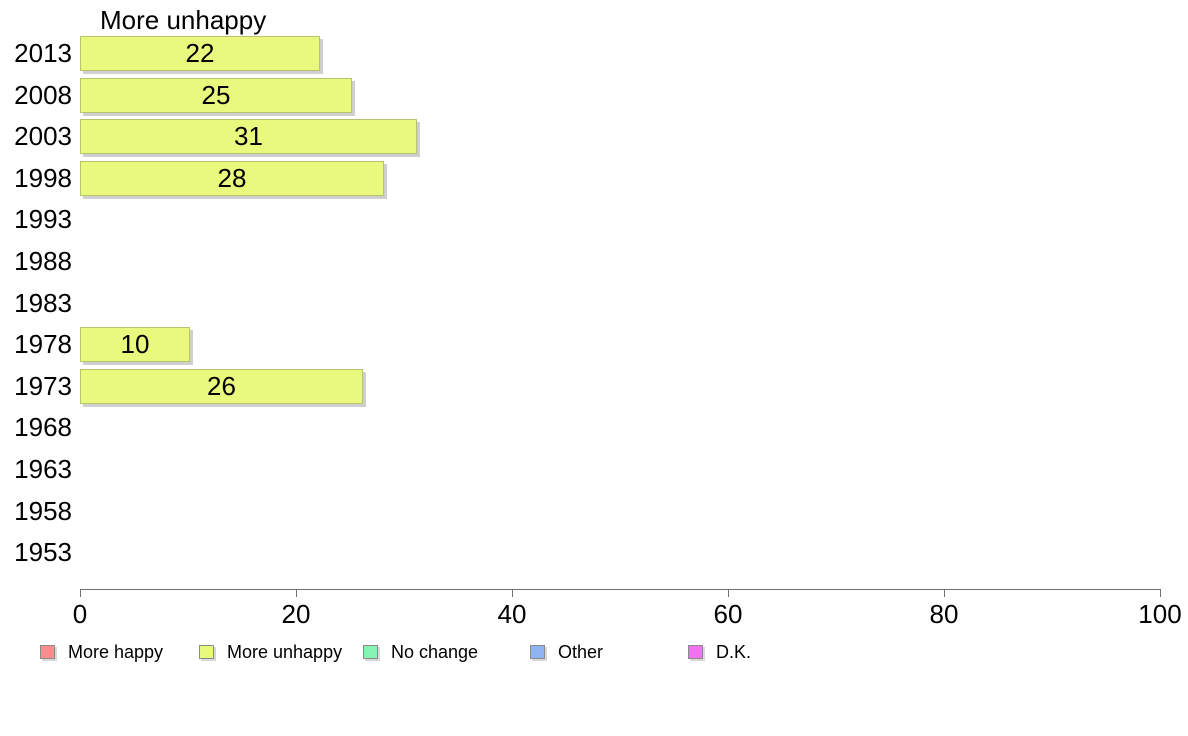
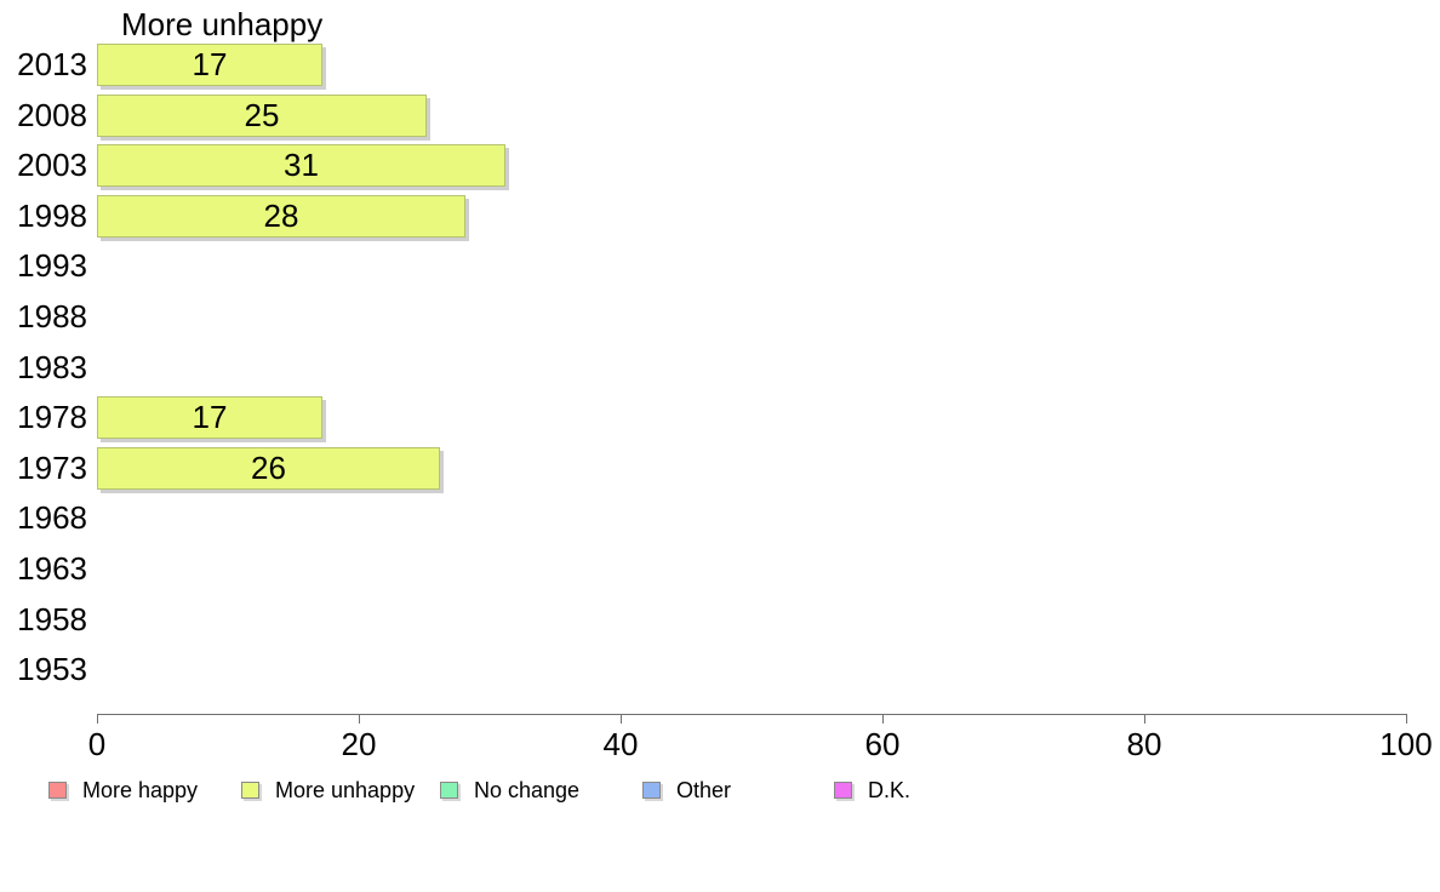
2013: 22 -> 17
1978: 10 -> 17
